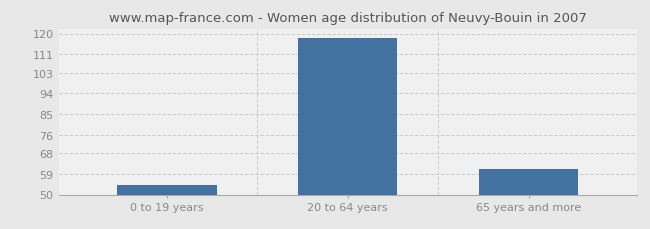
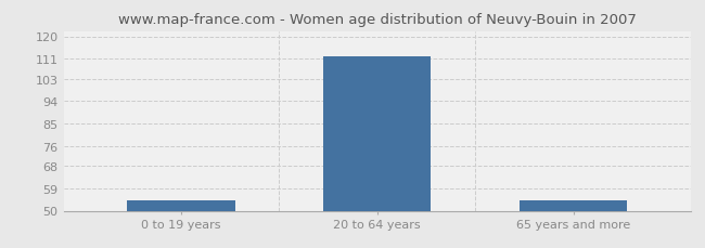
20 to 64 years: 118 -> 112
65 years and more: 61 -> 54
